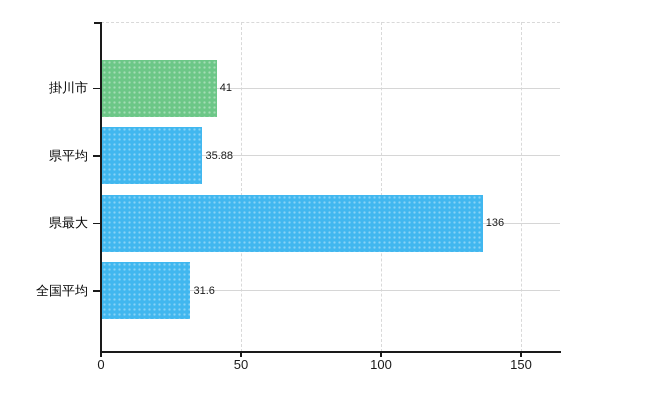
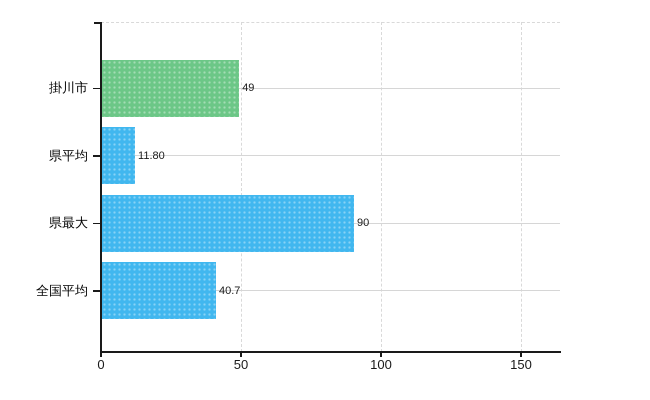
掛川市: 41 -> 49
県平均: 35.88 -> 11.80
県最大: 136 -> 90
全国平均: 31.6 -> 40.7
